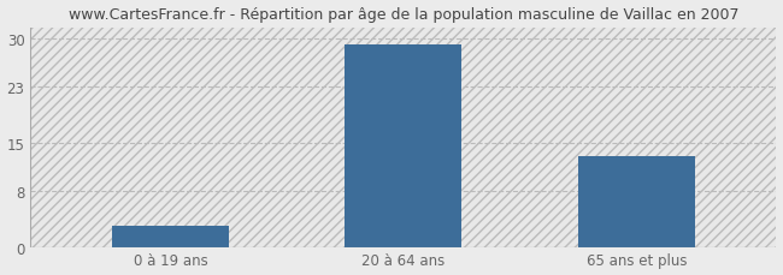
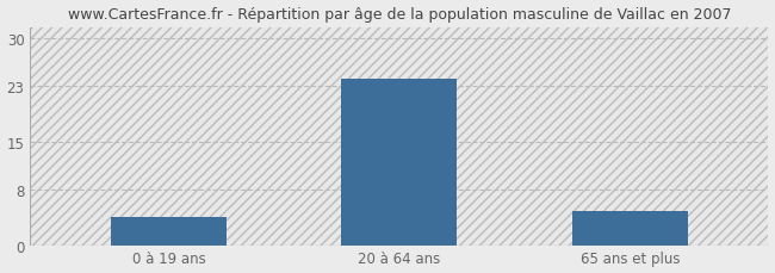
0 à 19 ans: 3 -> 4
20 à 64 ans: 29 -> 24
65 ans et plus: 13 -> 5
